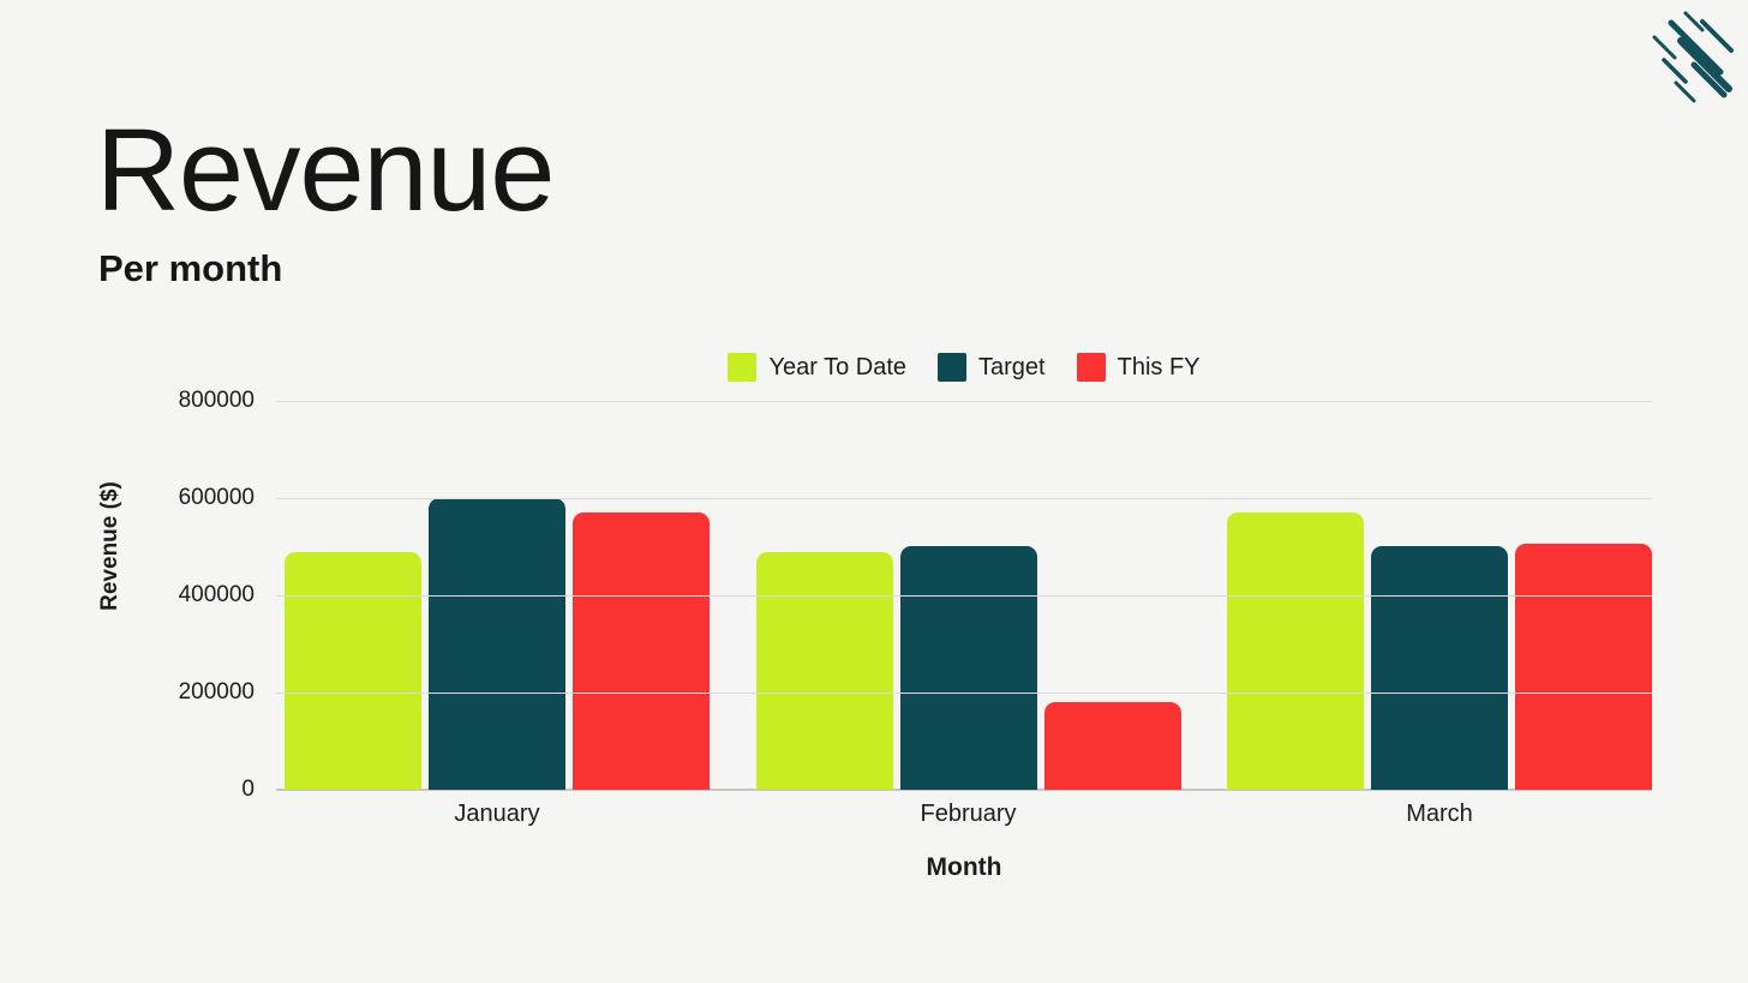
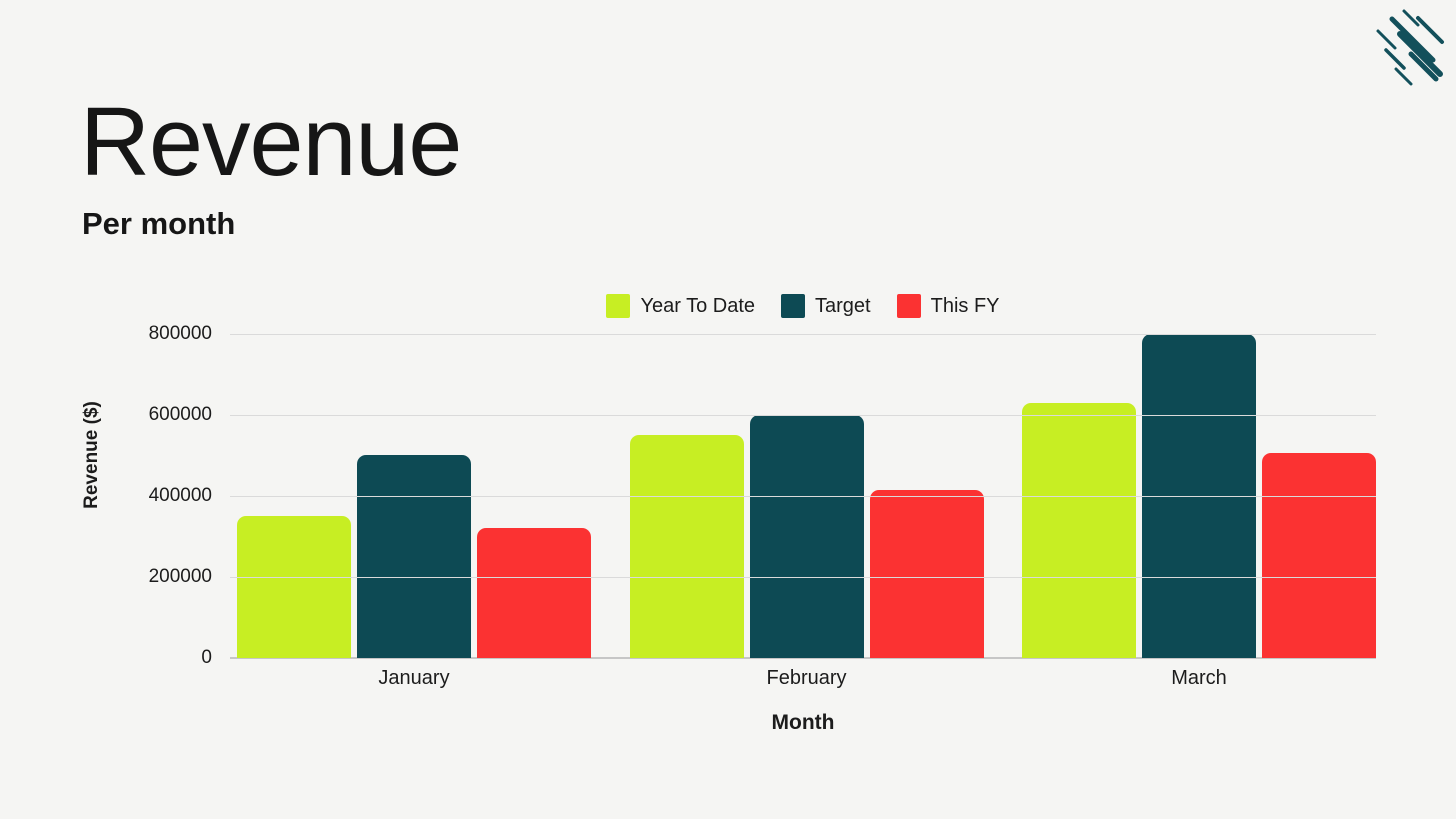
Year To Date/January: 490000 -> 350000
Target/January: 600000 -> 500000
This FY/January: 570000 -> 320000
Year To Date/February: 490000 -> 550000
Target/February: 500000 -> 600000
This FY/February: 180000 -> 420000
Year To Date/March: 570000 -> 630000
Target/March: 500000 -> 800000
